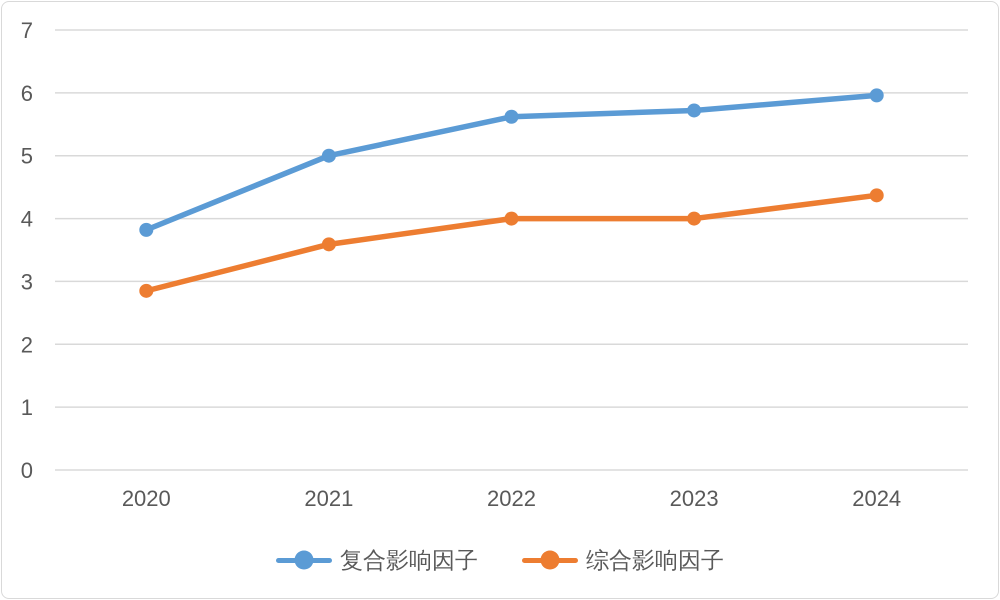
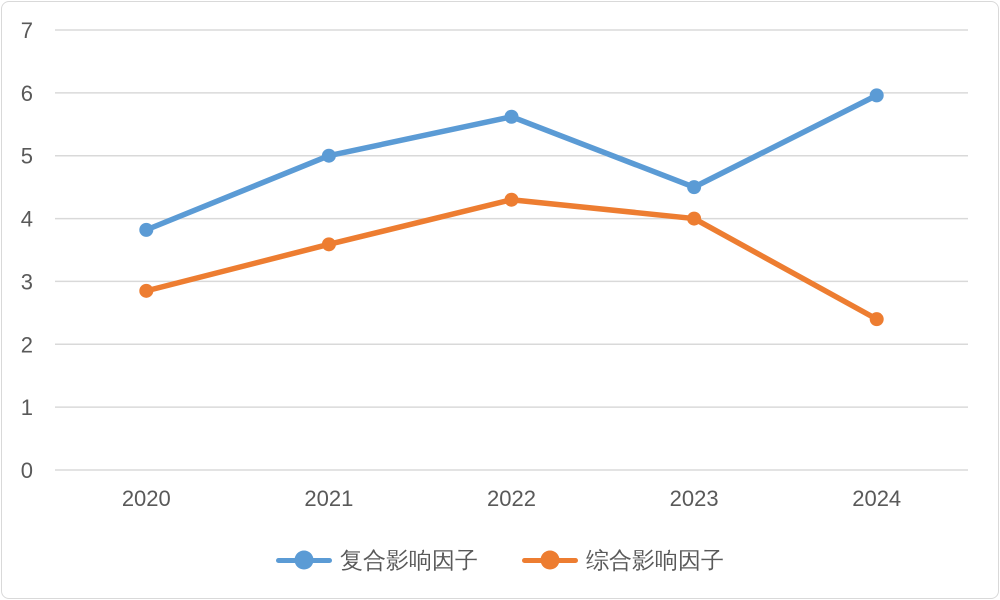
综合影响因子/2022: 4.0 -> 4.3
复合影响因子/2023: 5.7 -> 4.5
综合影响因子/2024: 4.4 -> 2.4
